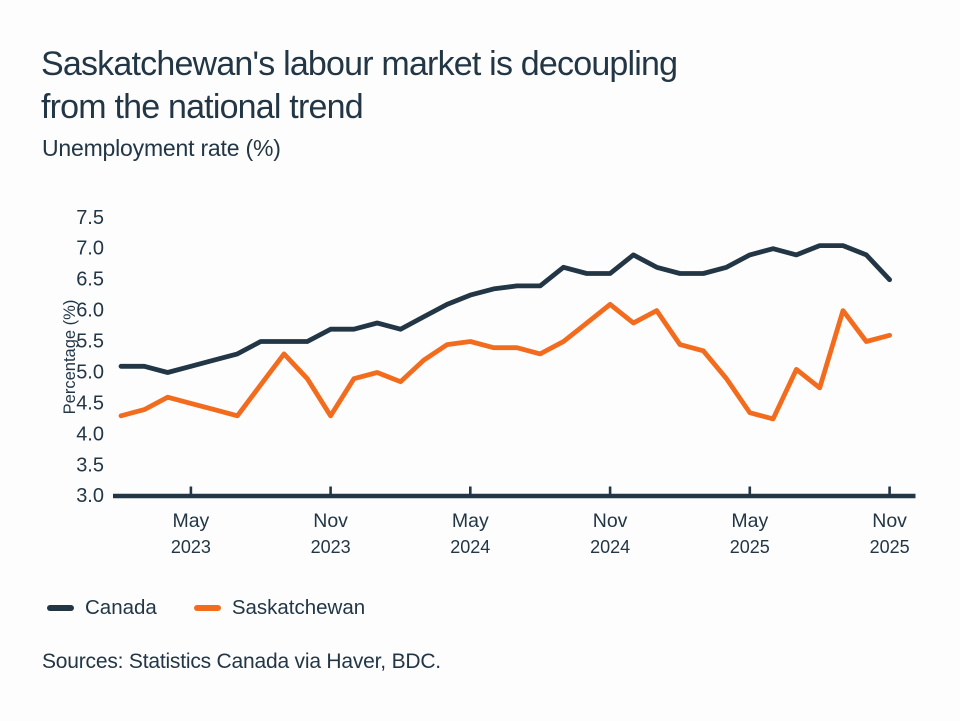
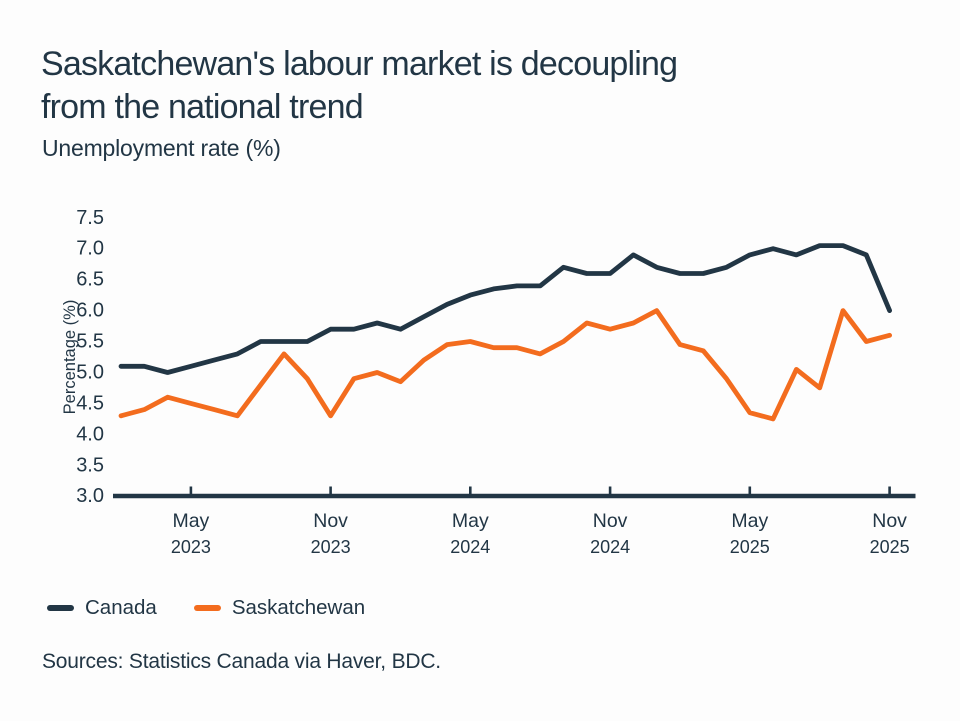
Saskatchewan/Nov 2024: 6.1 -> 5.7
Canada/Nov 2025: 6.5 -> 6.0
